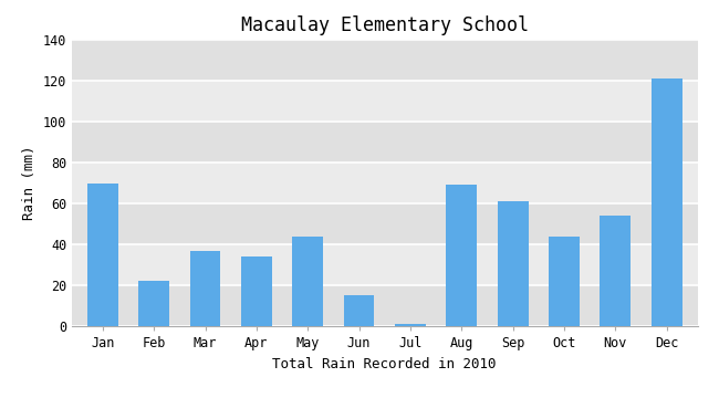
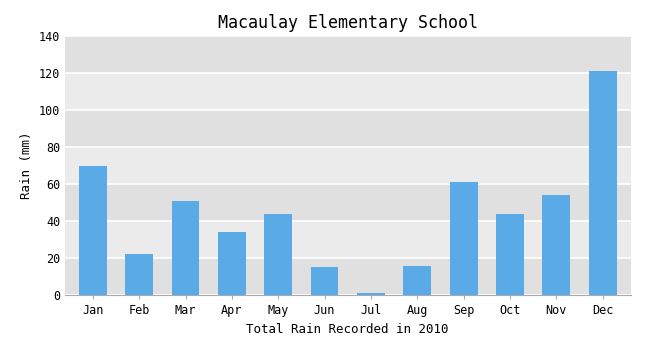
Mar: 37 -> 51
Aug: 69 -> 16
